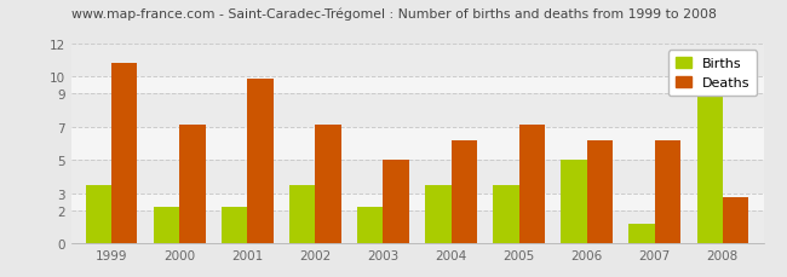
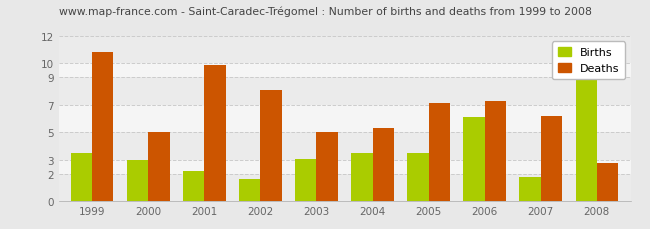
Births/2000: 2.2 -> 3.0
Deaths/2000: 7.1 -> 5.0
Births/2002: 3.5 -> 1.6
Deaths/2002: 7.1 -> 8.1
Births/2003: 2.2 -> 3.1
Deaths/2004: 6.2 -> 5.3
Births/2006: 5.0 -> 6.1
Deaths/2006: 6.2 -> 7.3
Births/2007: 1.2 -> 1.8
